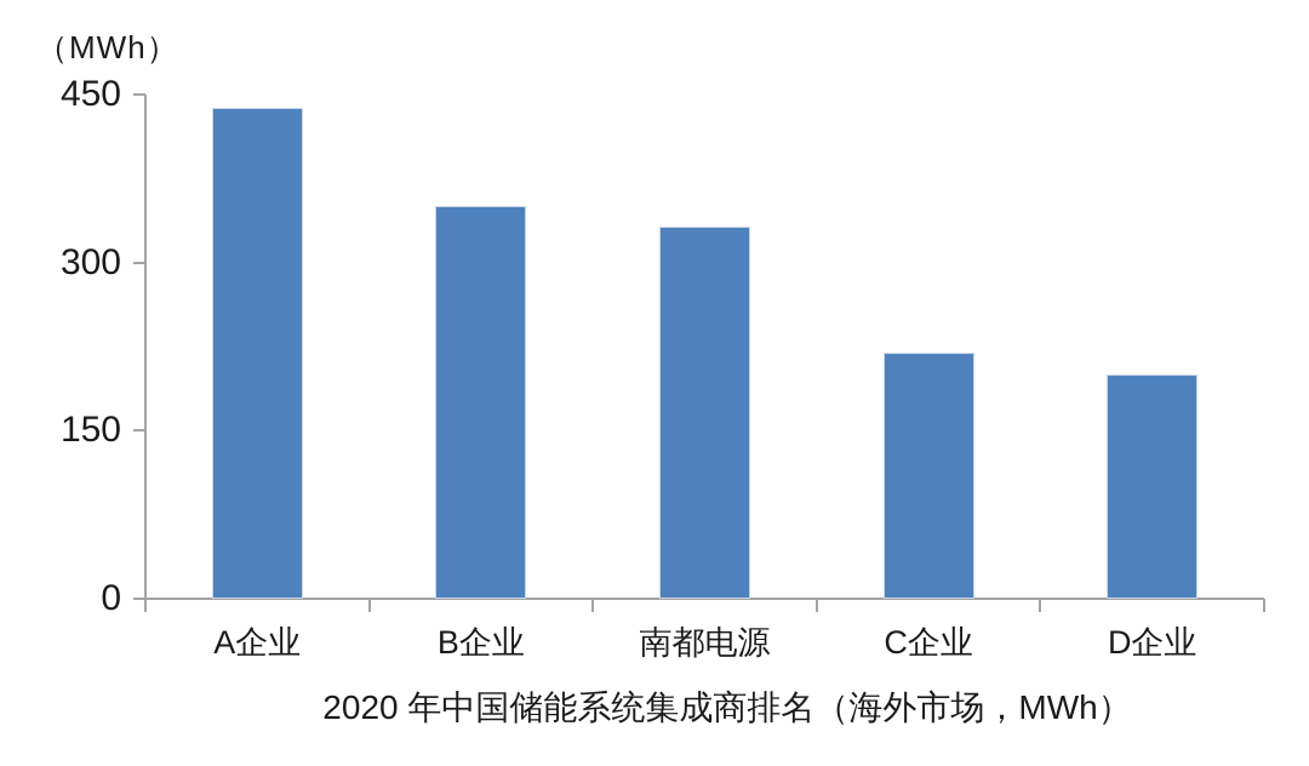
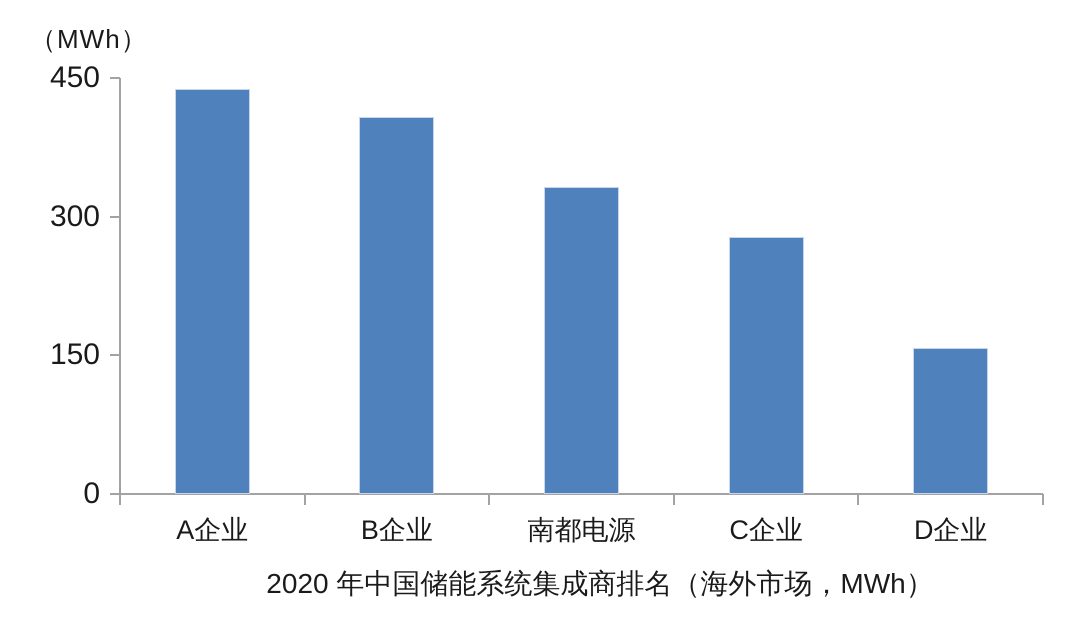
B企业: 350 -> 410
C企业: 220 -> 280
D企业: 200 -> 160
